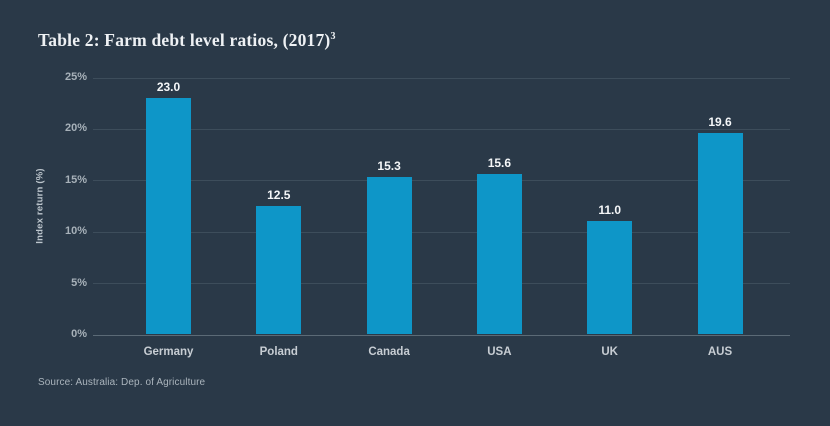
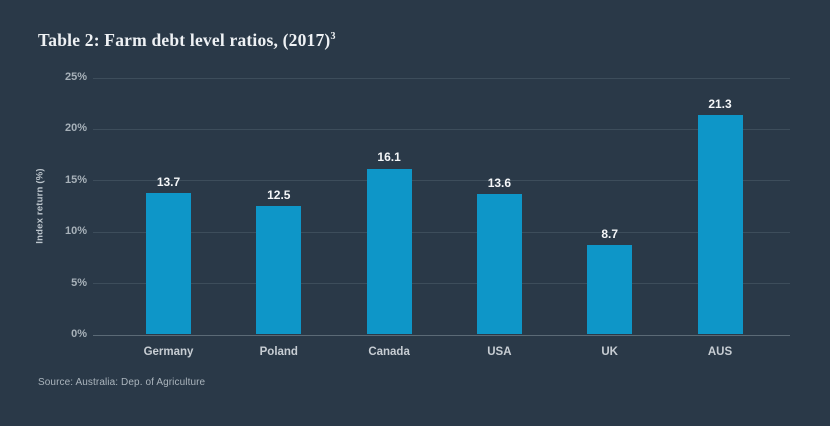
Germany: 23.0 -> 13.7
Canada: 15.3 -> 16.1
USA: 15.6 -> 13.6
UK: 11.0 -> 8.7
AUS: 19.6 -> 21.3
